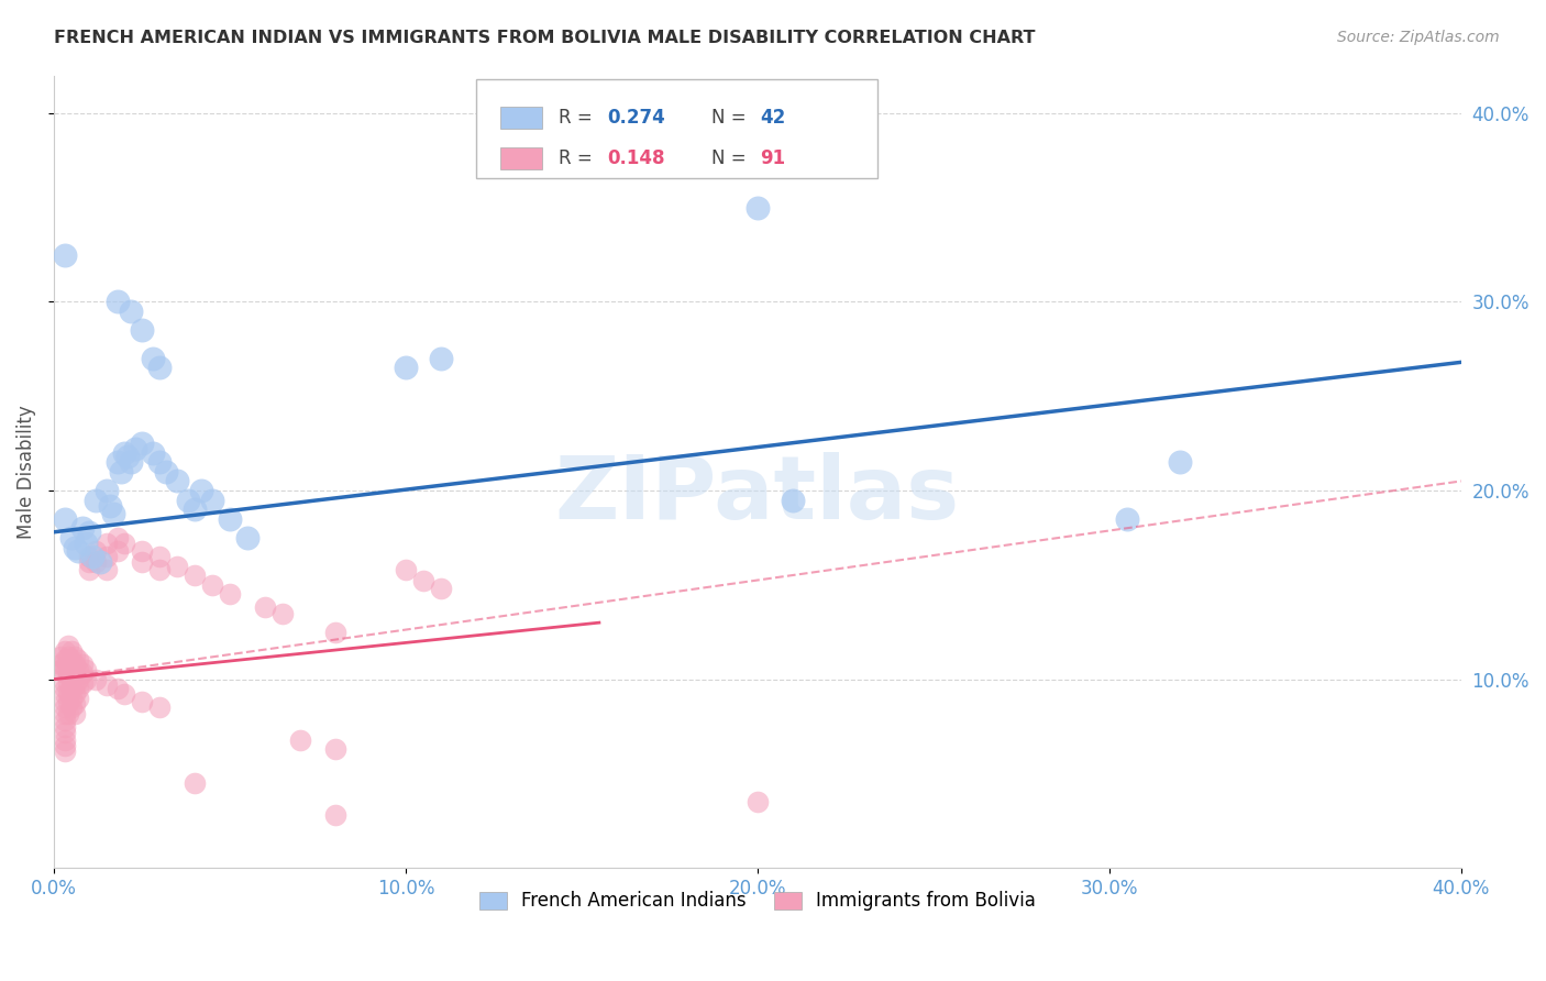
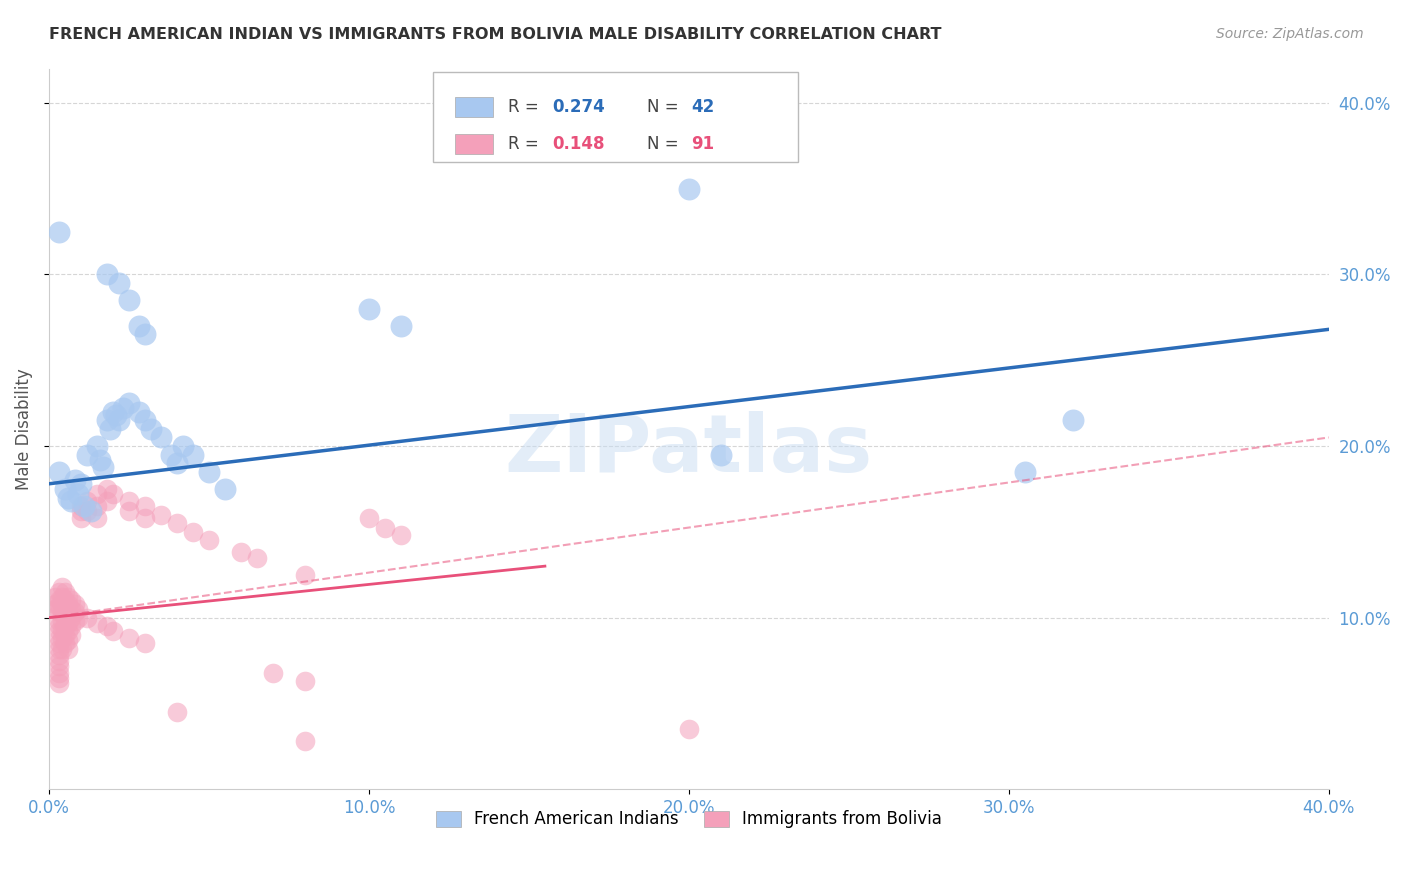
French American Indians/10.0%: 26.5% -> 28.0%
